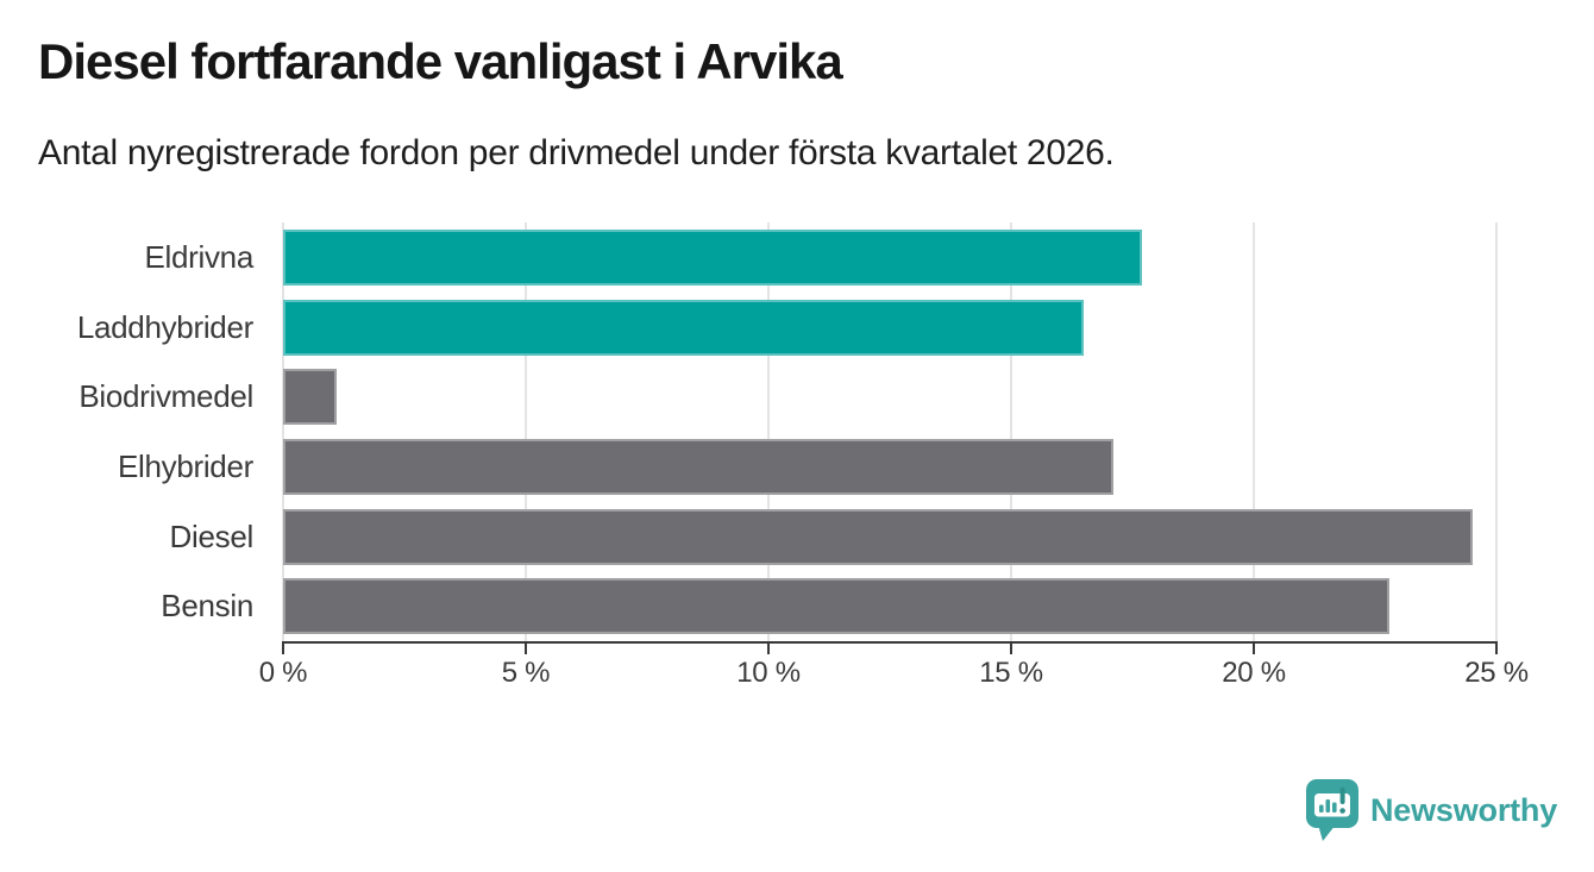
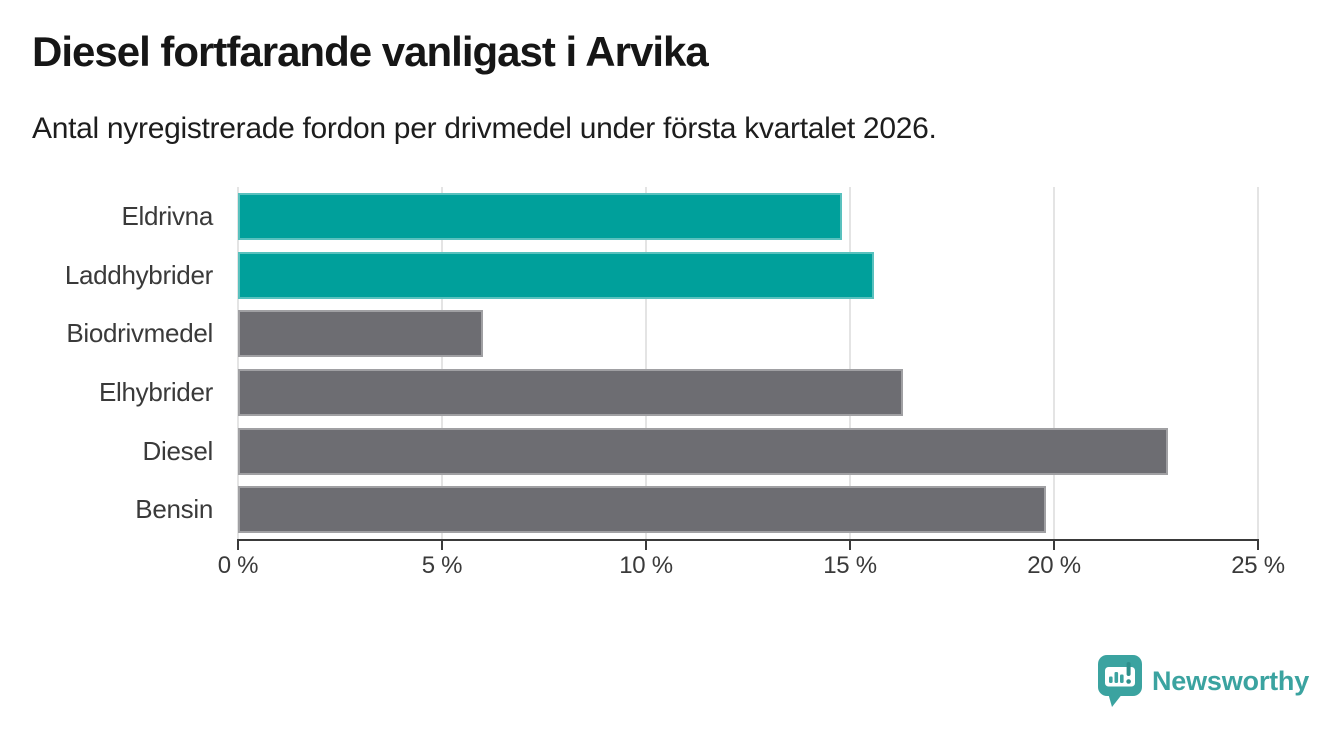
Eldrivna: 17.7% -> 14.8%
Laddhybrider: 16.5% -> 15.6%
Biodrivmedel: 1.1% -> 6.0%
Elhybrider: 17.1% -> 16.3%
Diesel: 24.5% -> 22.8%
Bensin: 22.8% -> 19.8%
